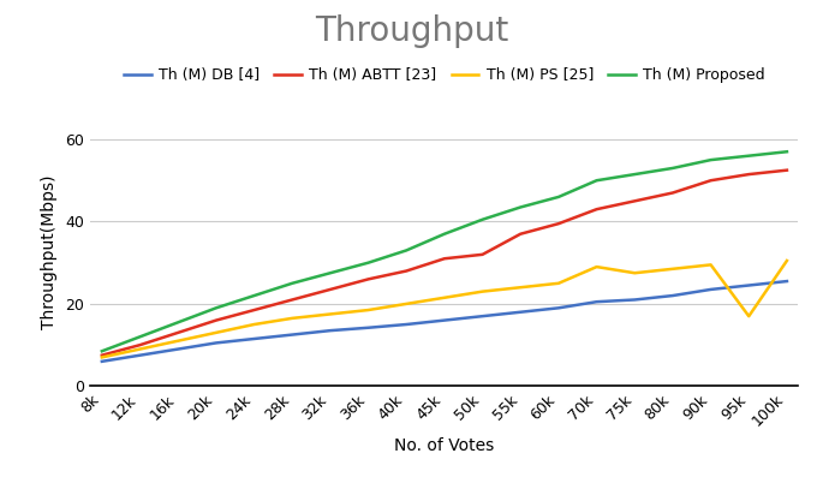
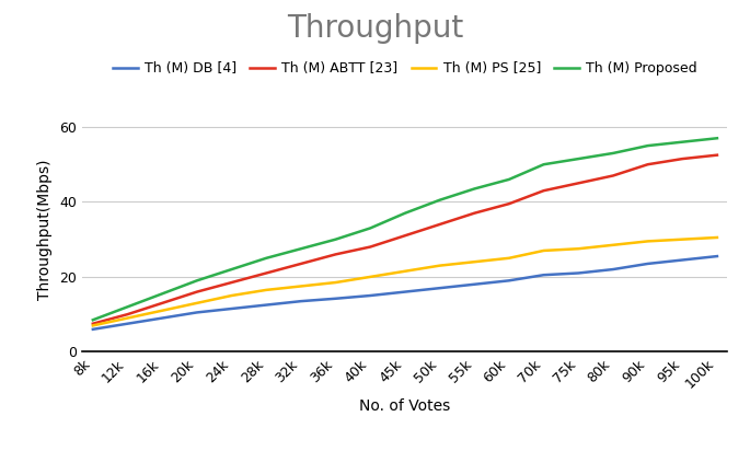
Th (M) ABTT [23]/50k: 32.0 -> 34.0
Th (M) PS [25]/70k: 29.0 -> 27.0
Th (M) PS [25]/95k: 17.0 -> 30.0
